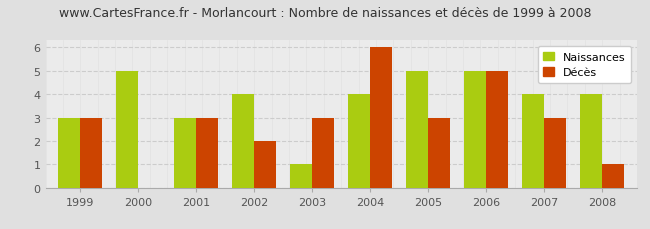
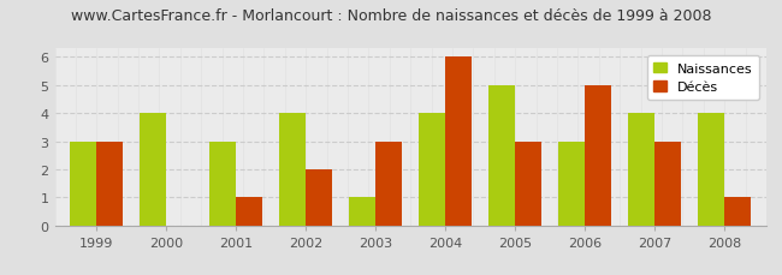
Naissances/2000: 5 -> 4
Décès/2001: 3 -> 1
Naissances/2006: 5 -> 3
